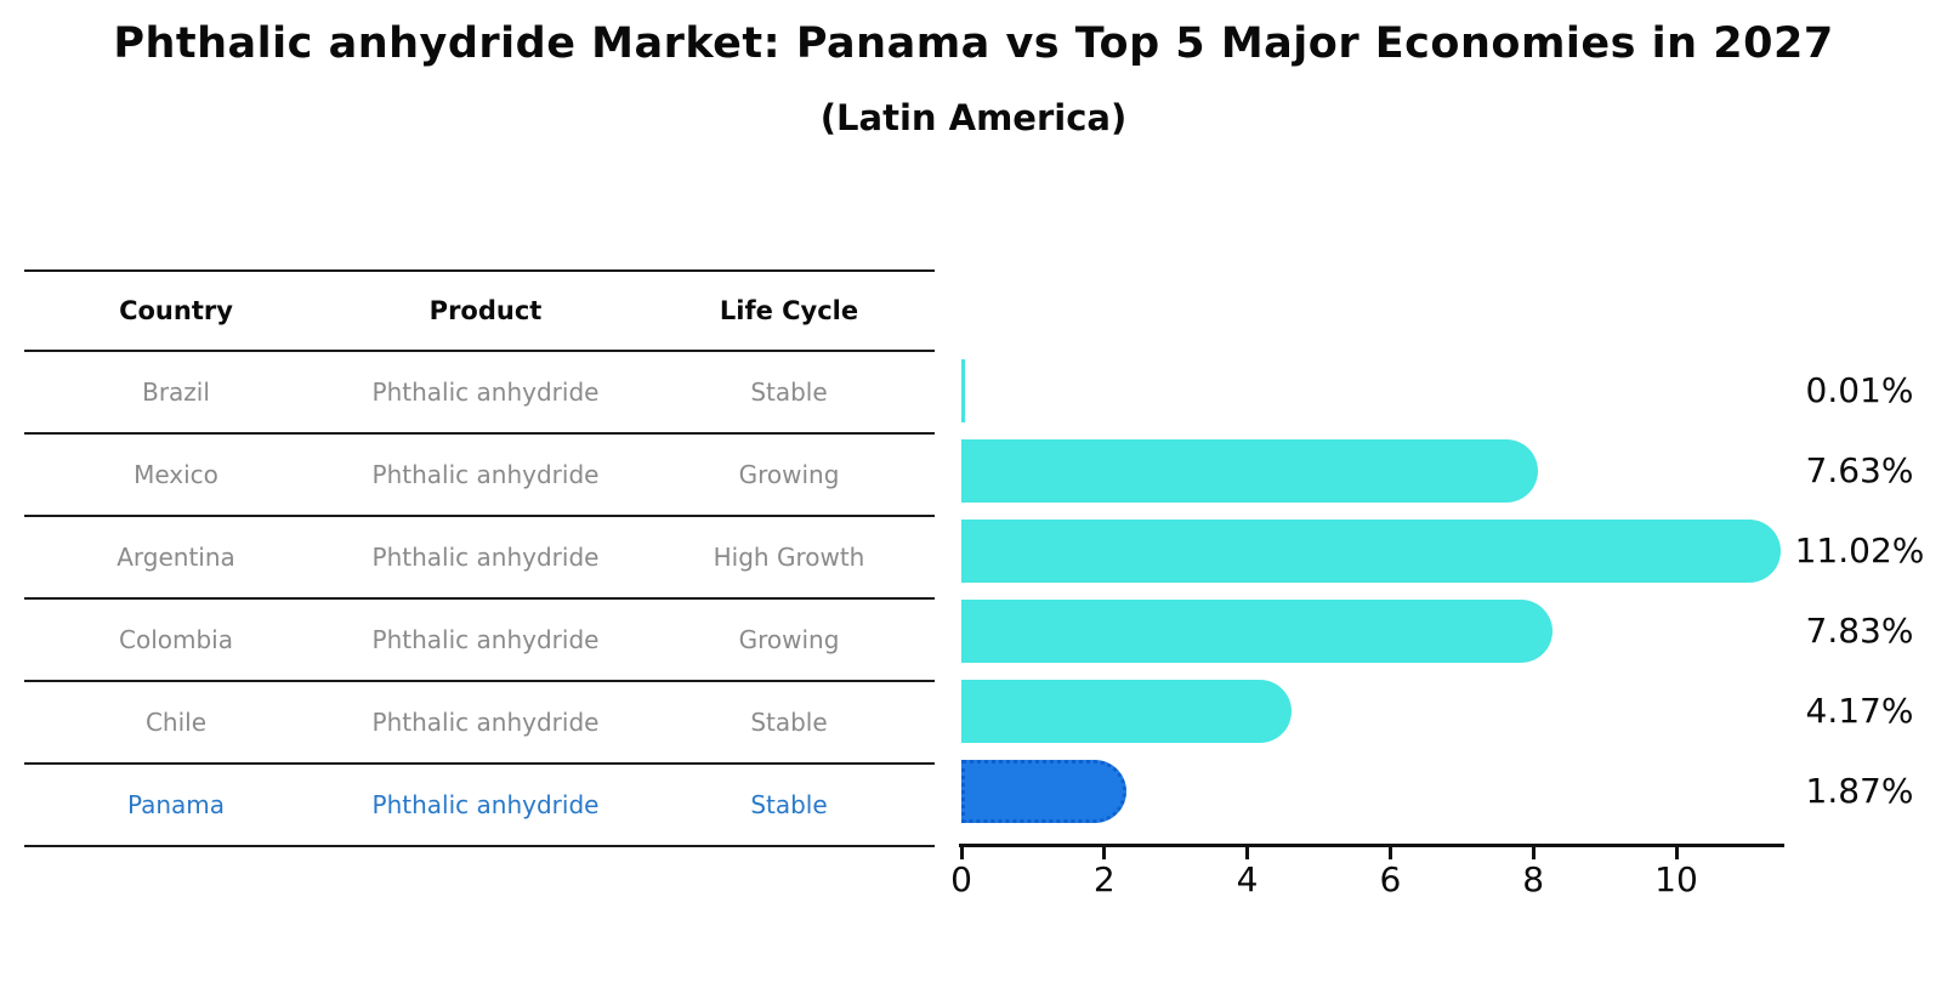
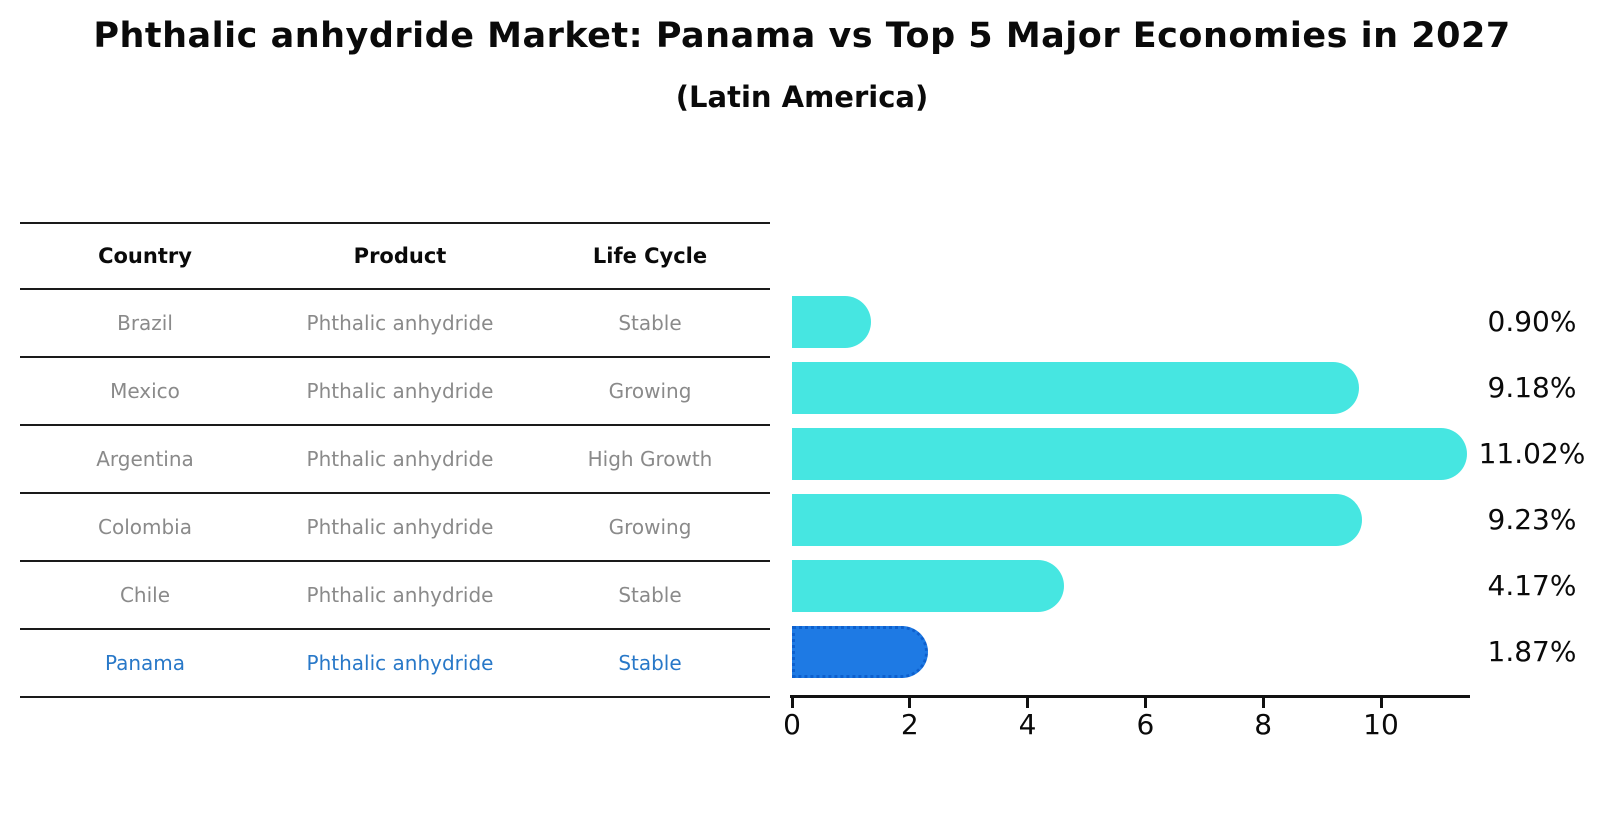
Brazil: 0.01% -> 0.90%
Mexico: 7.63% -> 9.18%
Colombia: 7.83% -> 9.23%
